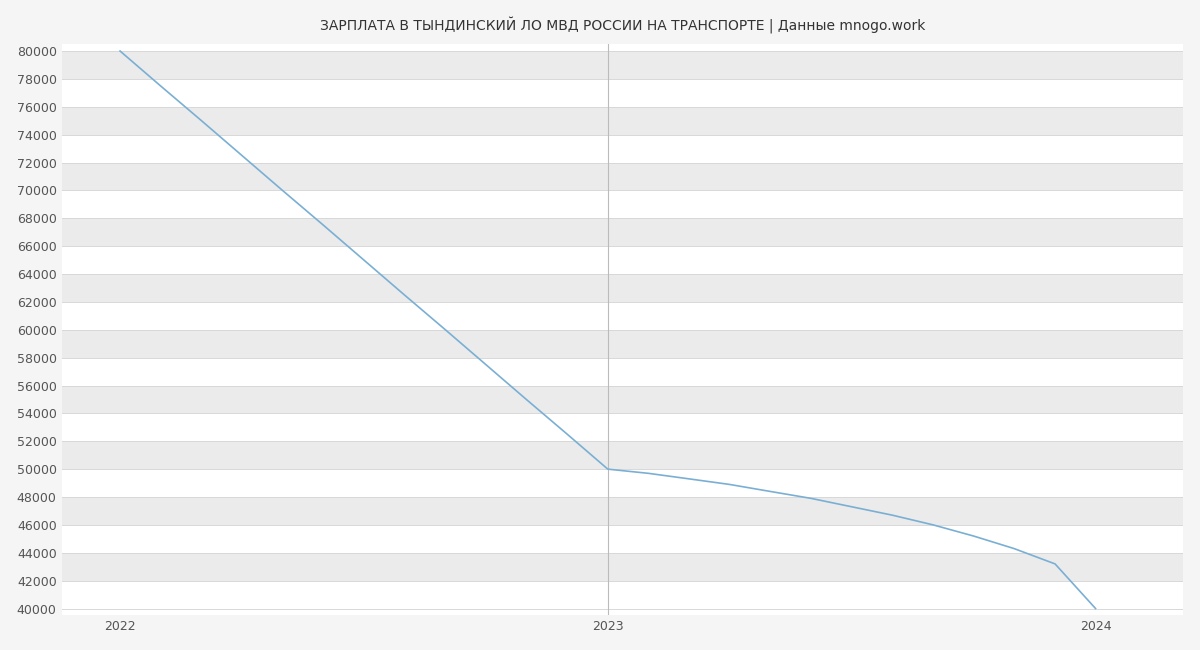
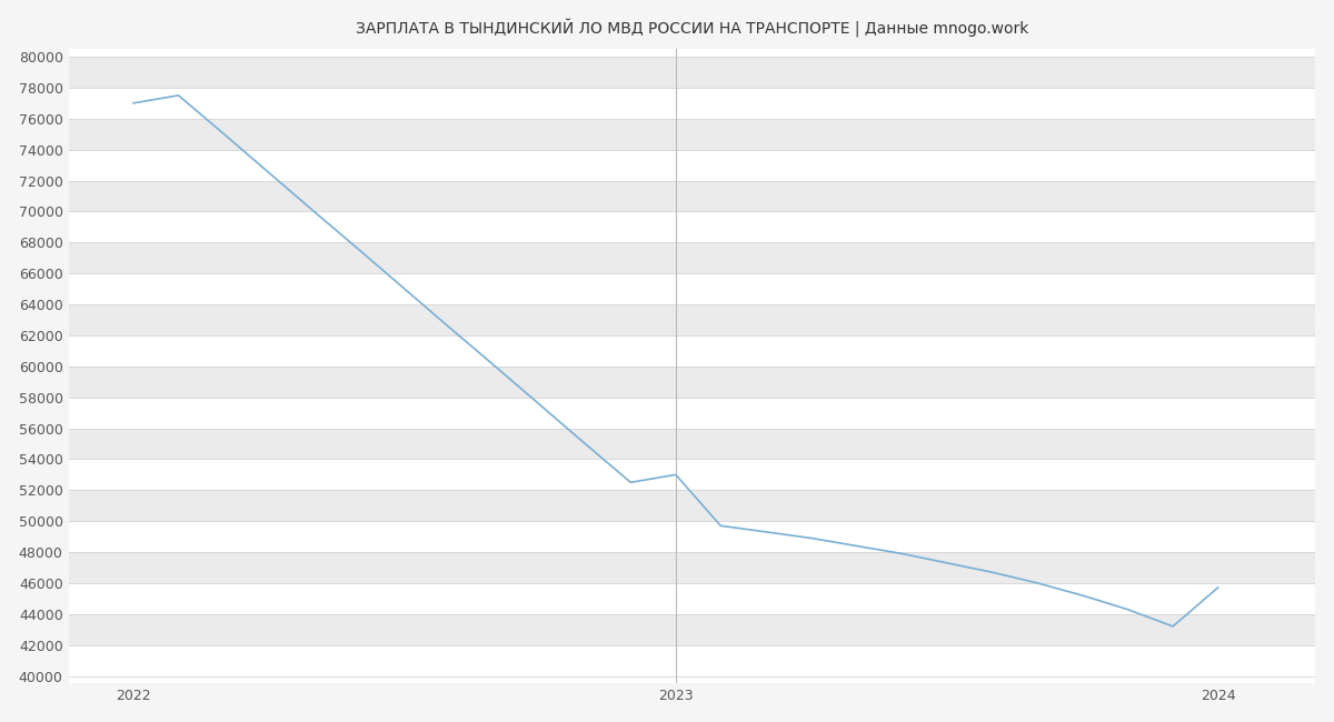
2022: 80000 -> 77000
2023: 50000 -> 53000
2024: 40000 -> 45700
